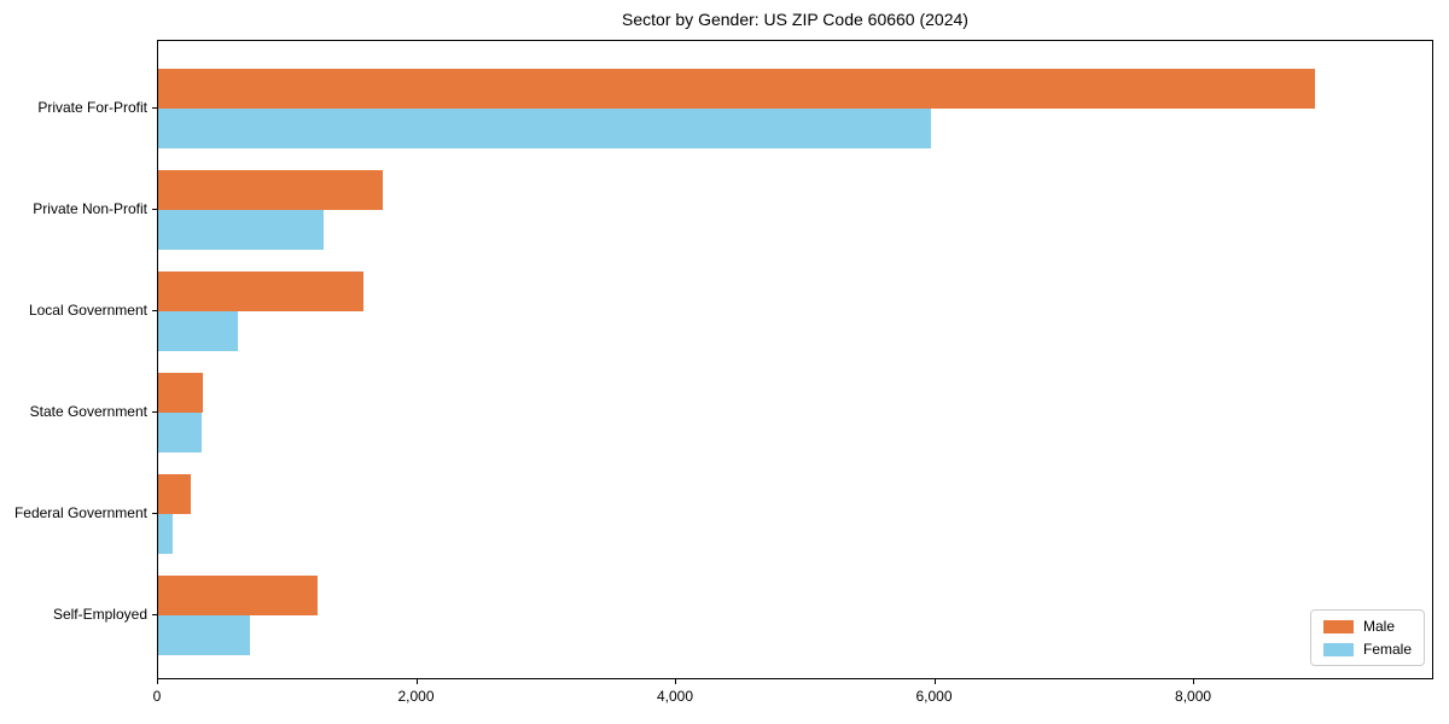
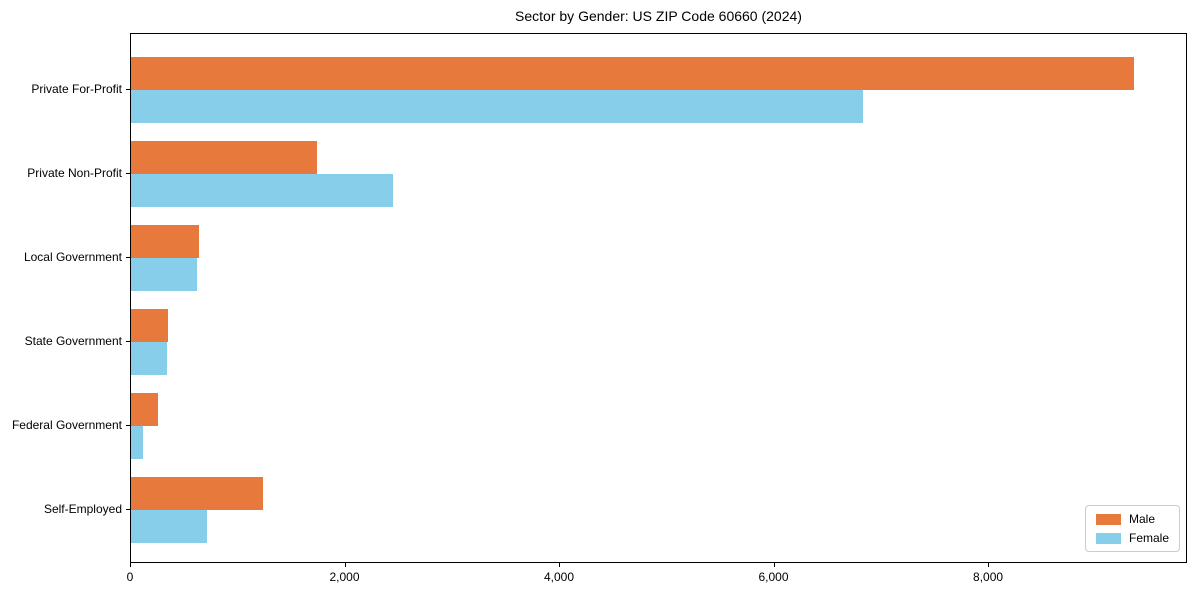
Male/Private For-Profit: 8950 -> 9370
Female/Private For-Profit: 5980 -> 6840
Female/Private Non-Profit: 1280 -> 2440
Male/Local Government: 1590 -> 640
